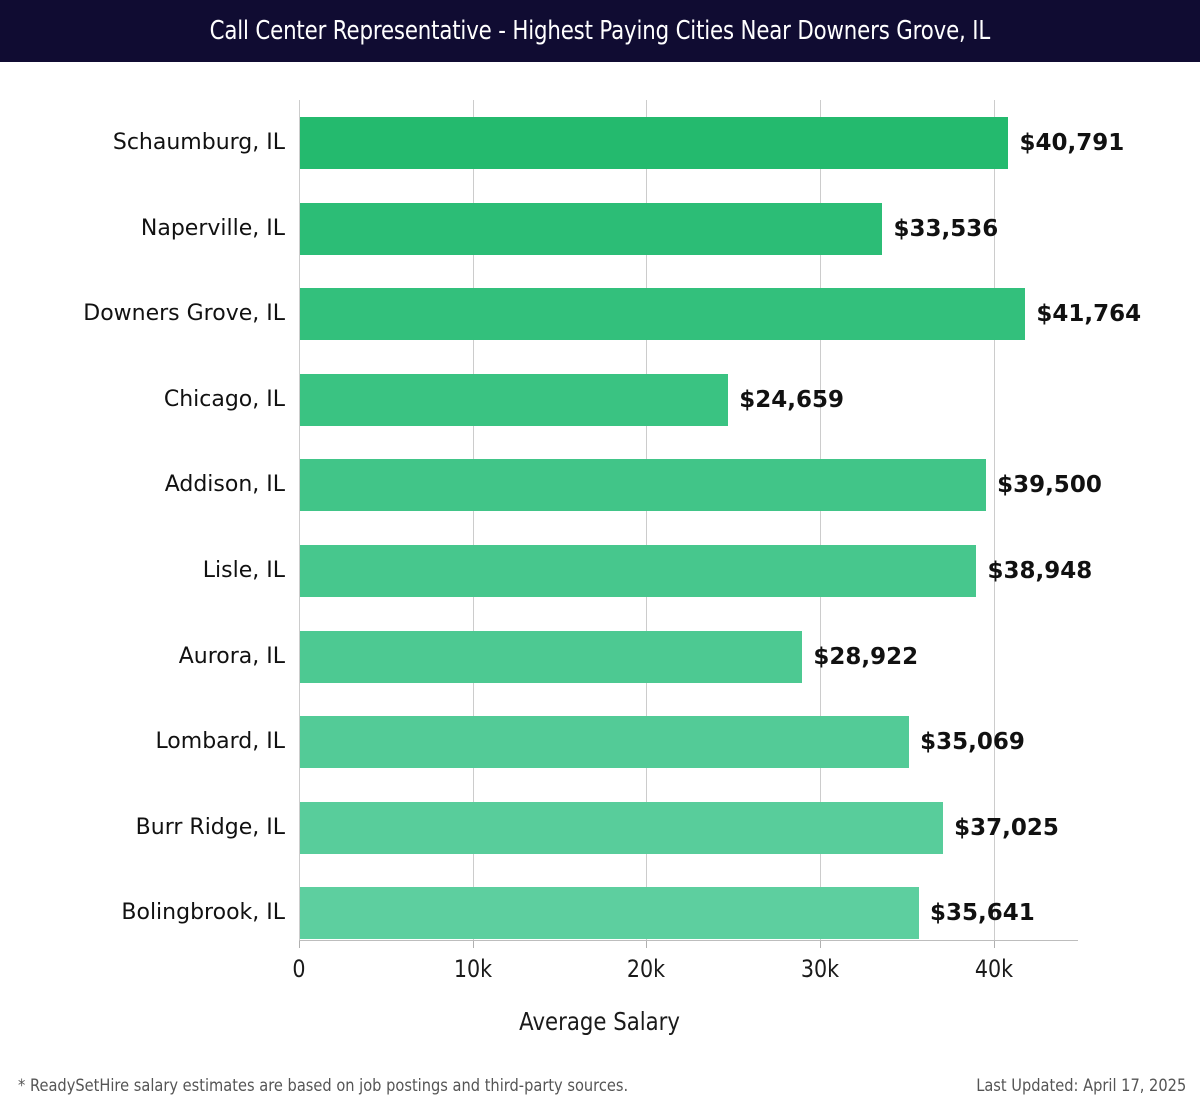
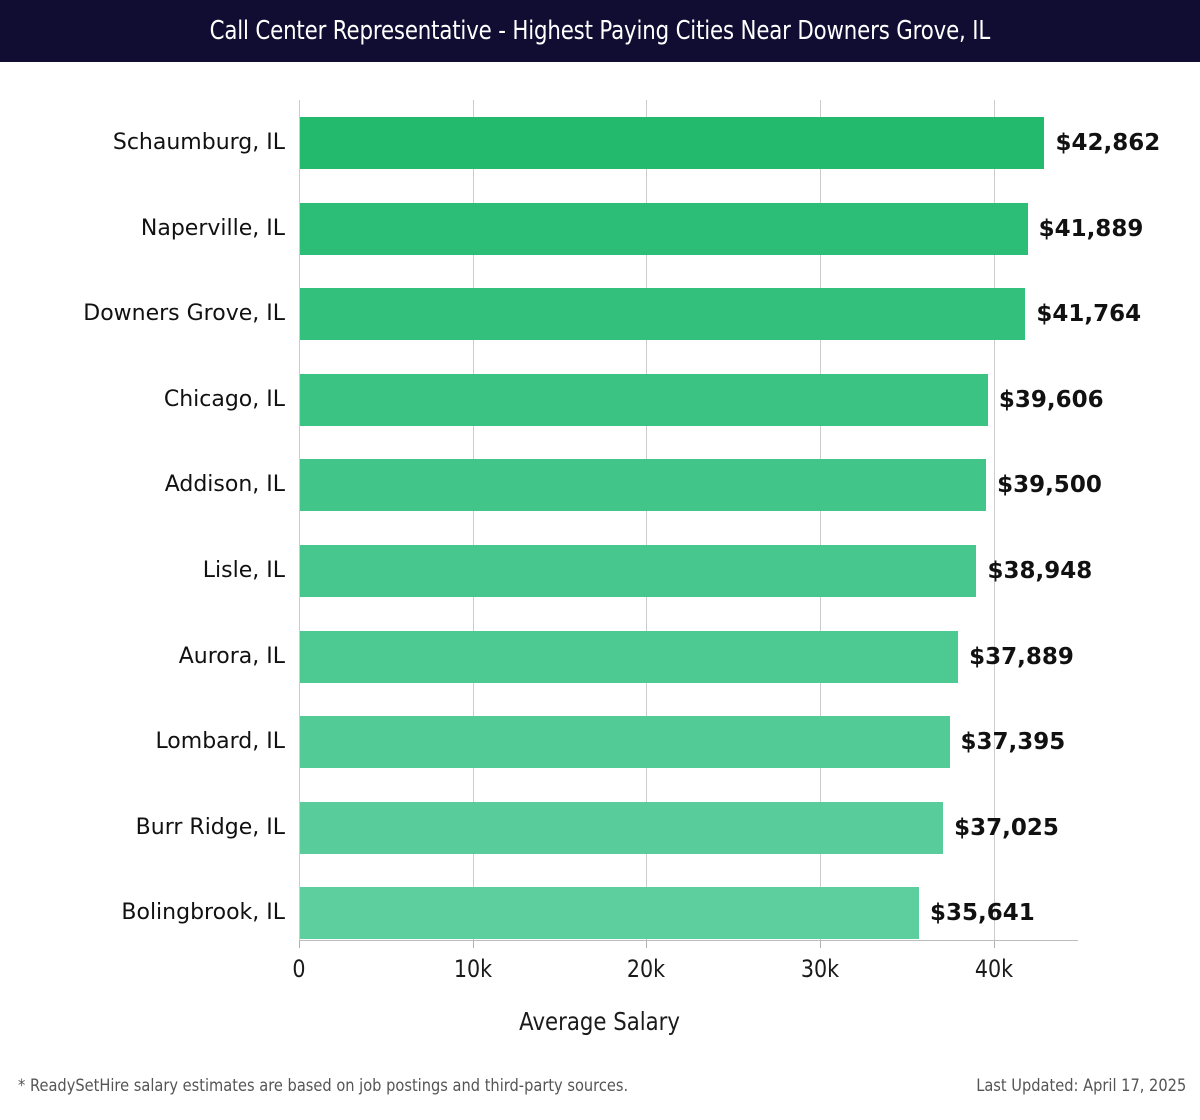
Schaumburg, IL: $40,791 -> $42,862
Naperville, IL: $33,536 -> $41,889
Chicago, IL: $24,659 -> $39,606
Aurora, IL: $28,922 -> $37,889
Lombard, IL: $35,069 -> $37,395
